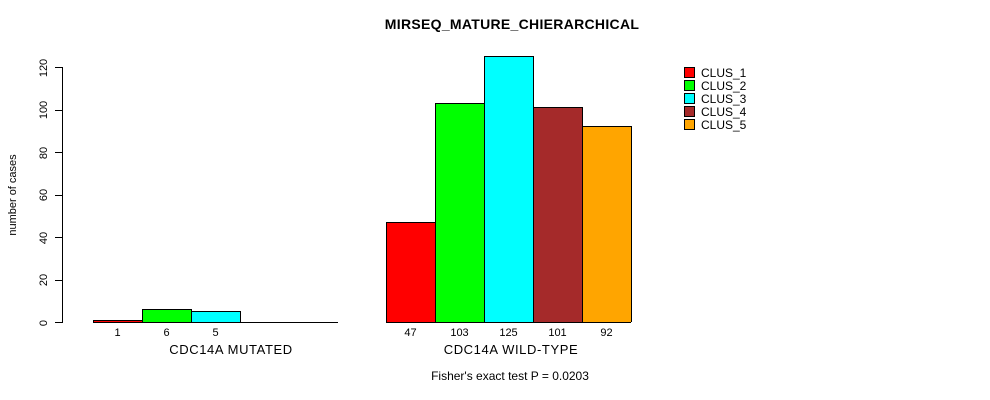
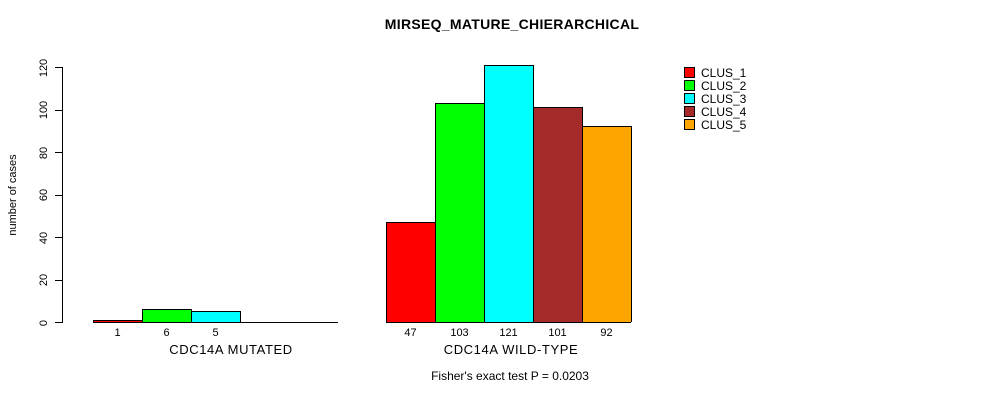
CLUS_3/CDC14A WILD-TYPE: 125 -> 121
